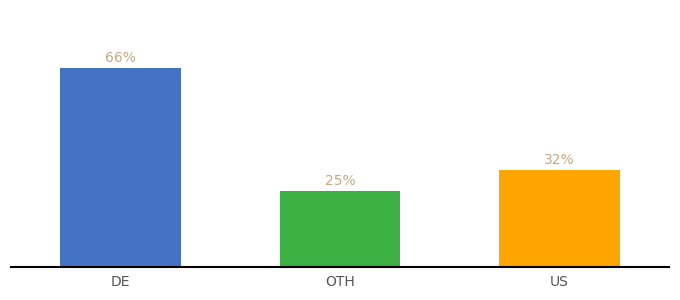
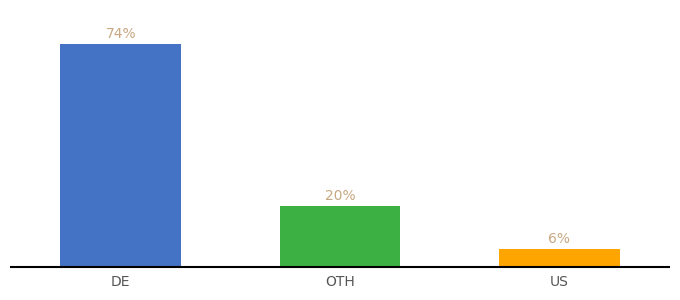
DE: 66% -> 74%
OTH: 25% -> 20%
US: 32% -> 6%
